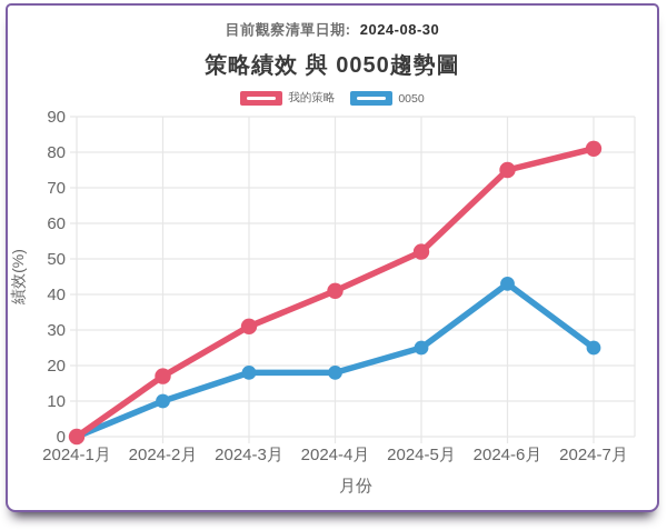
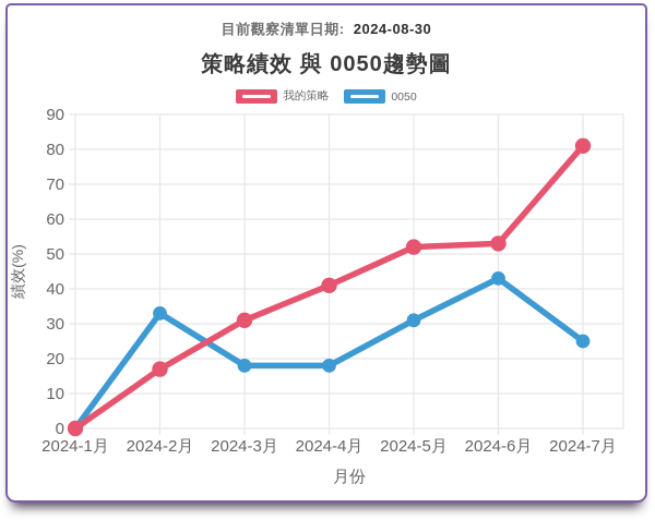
0050/2024-2月: 10 -> 33
0050/2024-5月: 25 -> 31
我的策略/2024-6月: 75 -> 53
